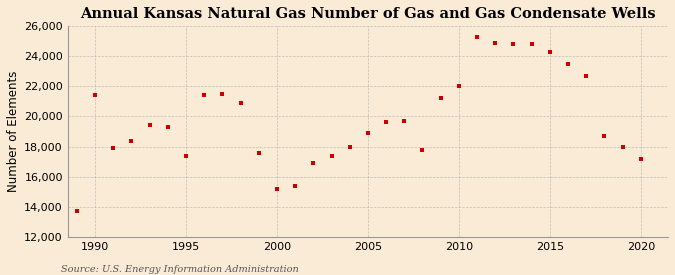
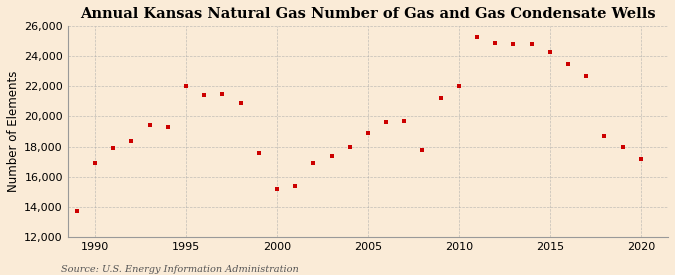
1990: 21,400 -> 16,900
1995: 17,400 -> 22,000
